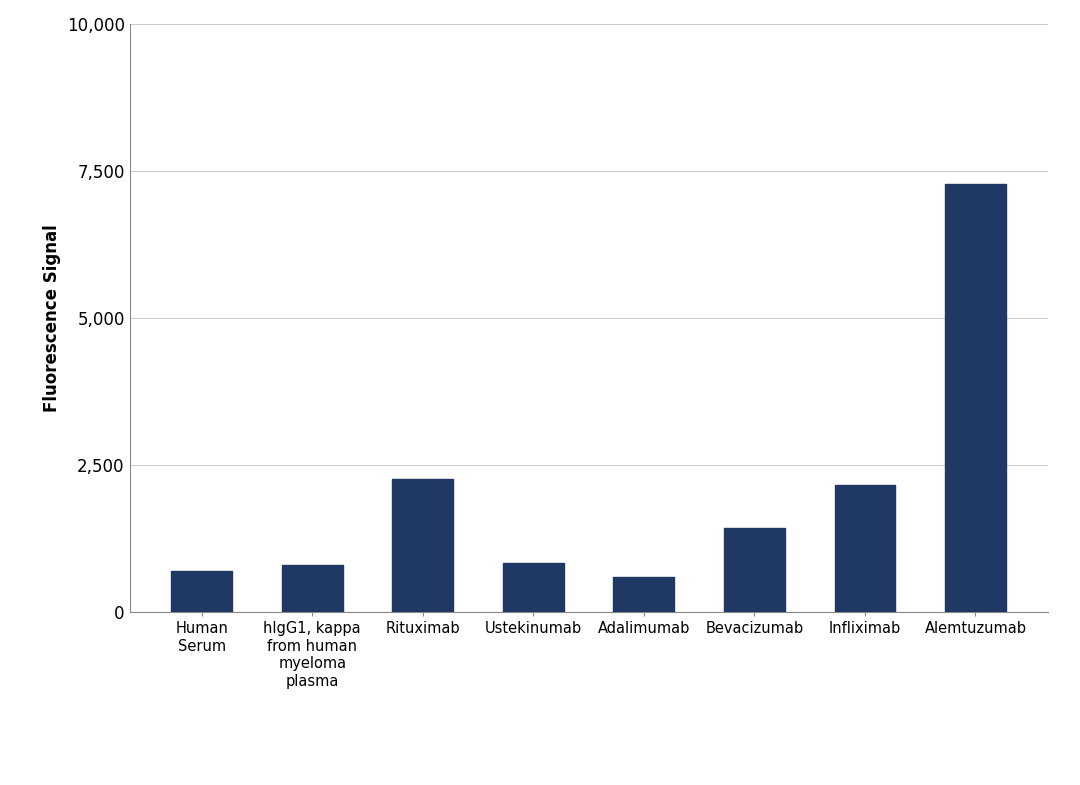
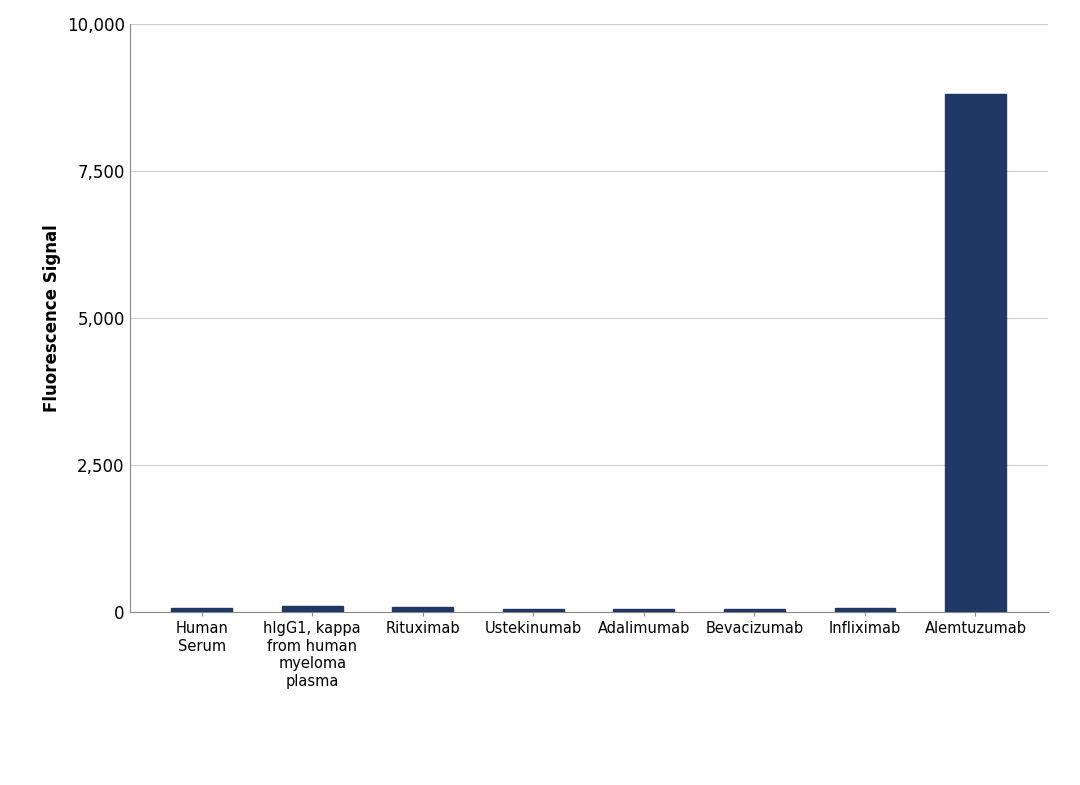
Human Serum: 700 -> 80
hIgG1, kappa from human myeloma plasma: 800 -> 100
Rituximab: 2,260 -> 80
Ustekinumab: 840 -> 50
Adalimumab: 600 -> 60
Bevacizumab: 1,440 -> 50
Infliximab: 2,160 -> 80
Alemtuzumab: 7,280 -> 8,800
